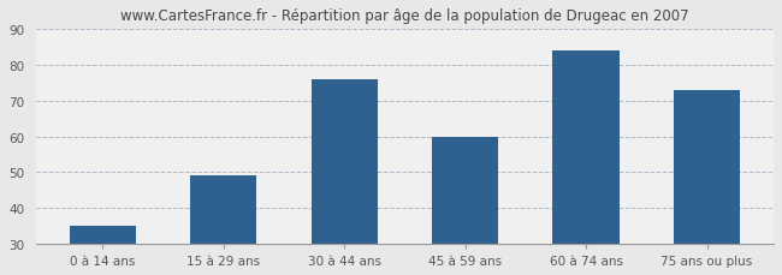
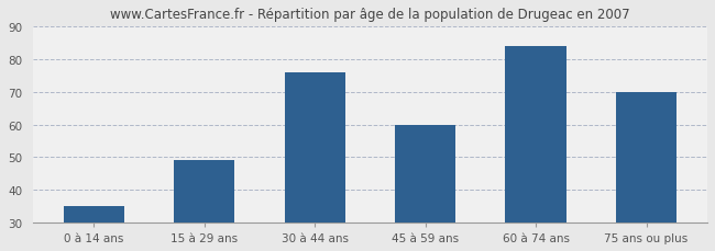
75 ans ou plus: 73 -> 70
